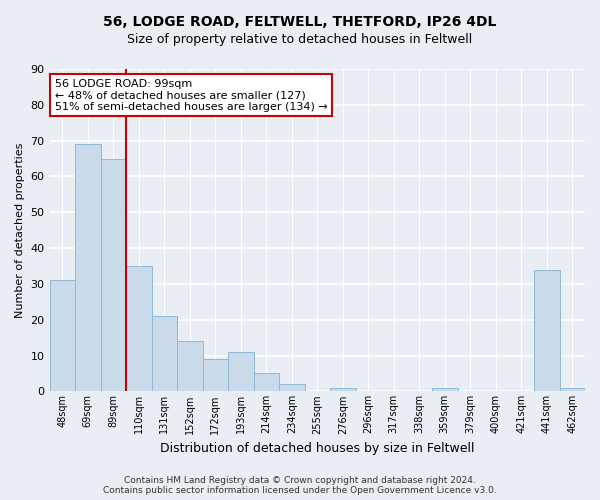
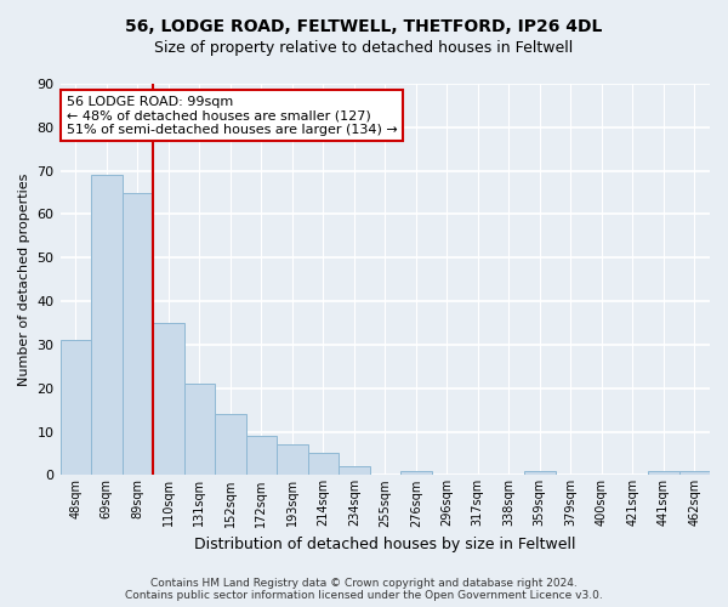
193sqm: 11 -> 7
441sqm: 34 -> 1
